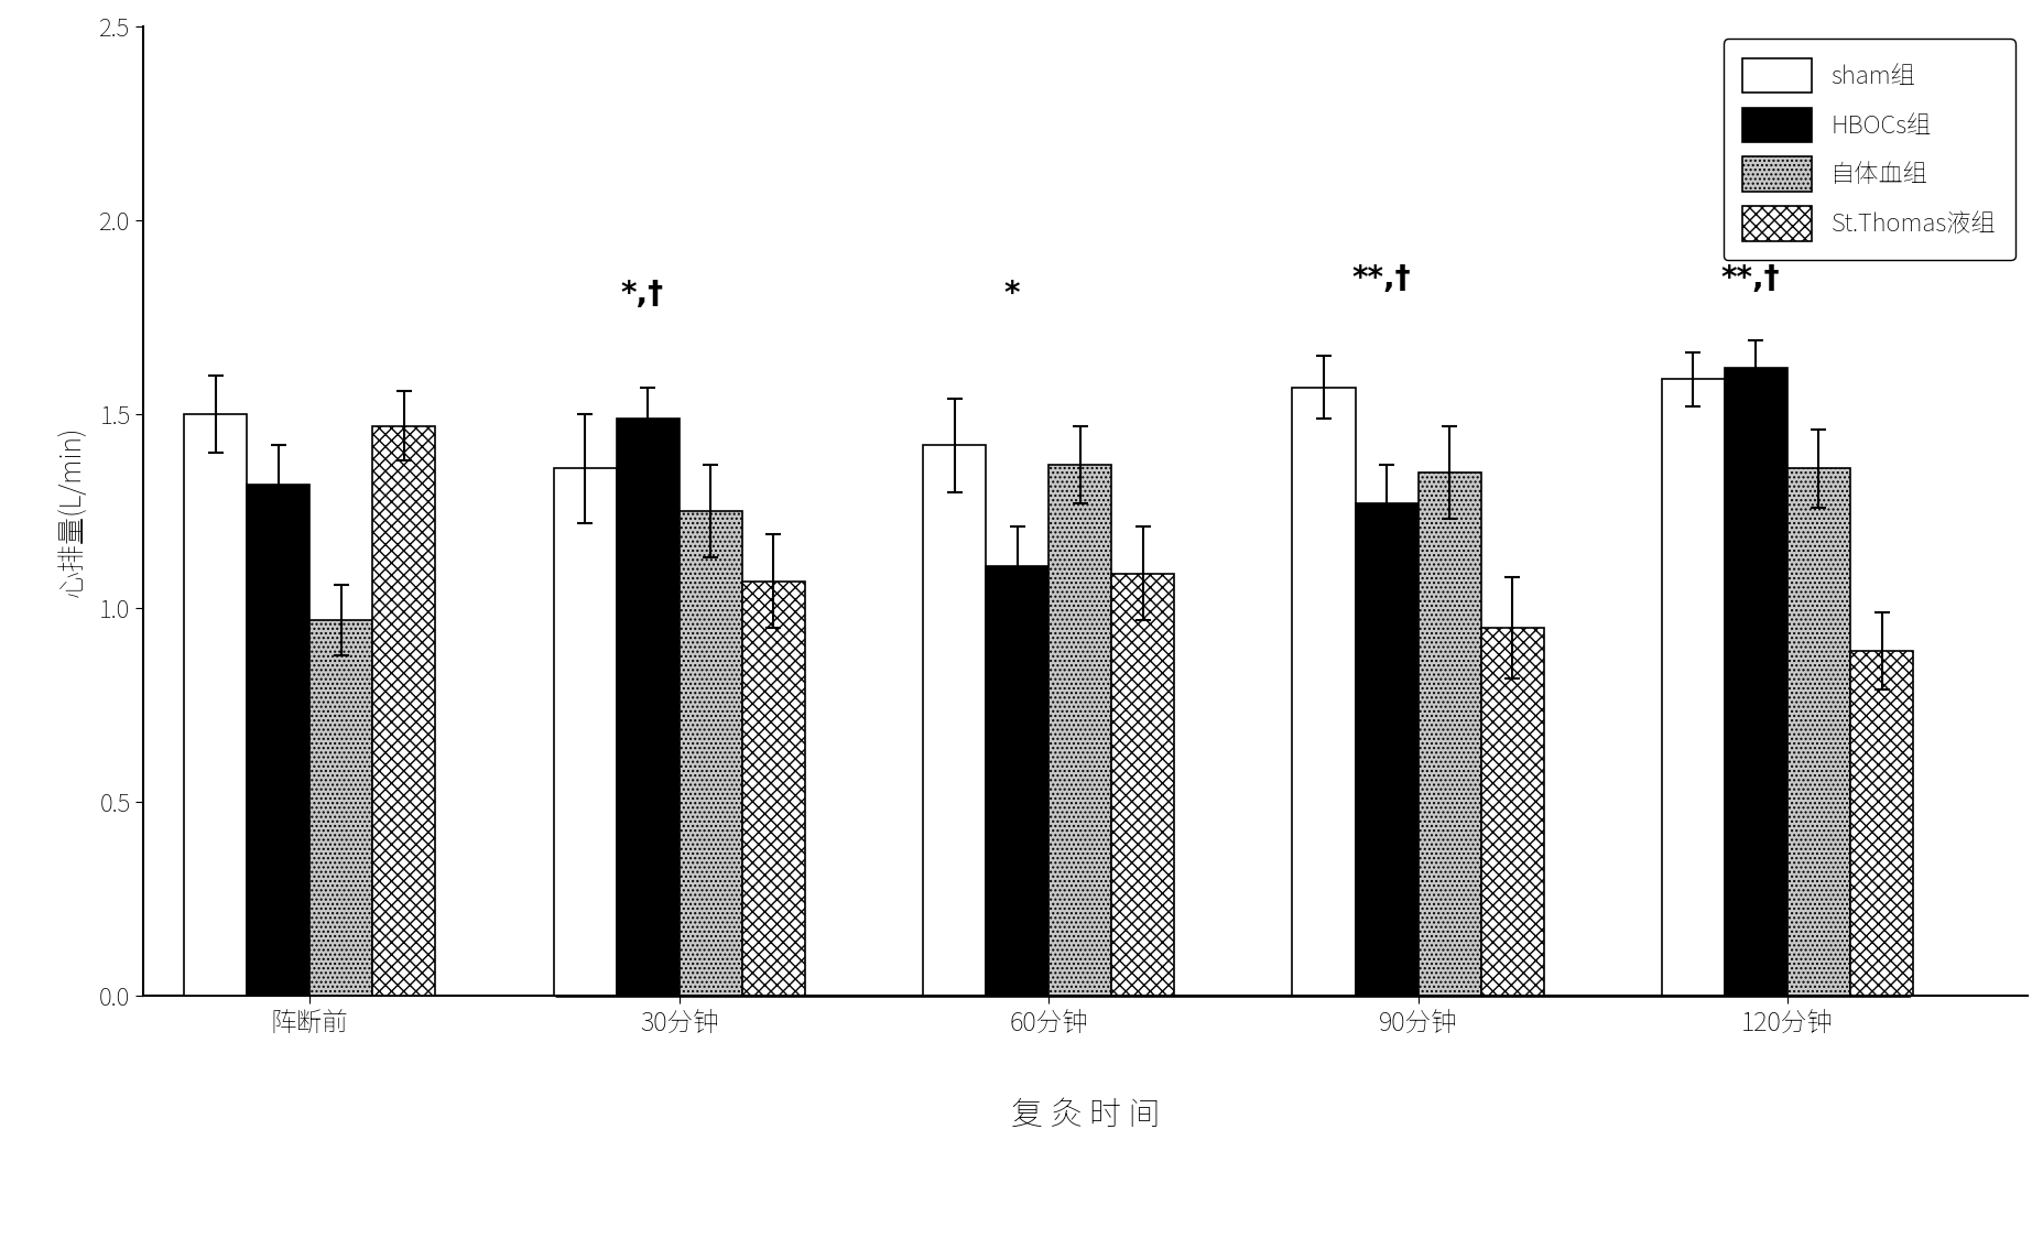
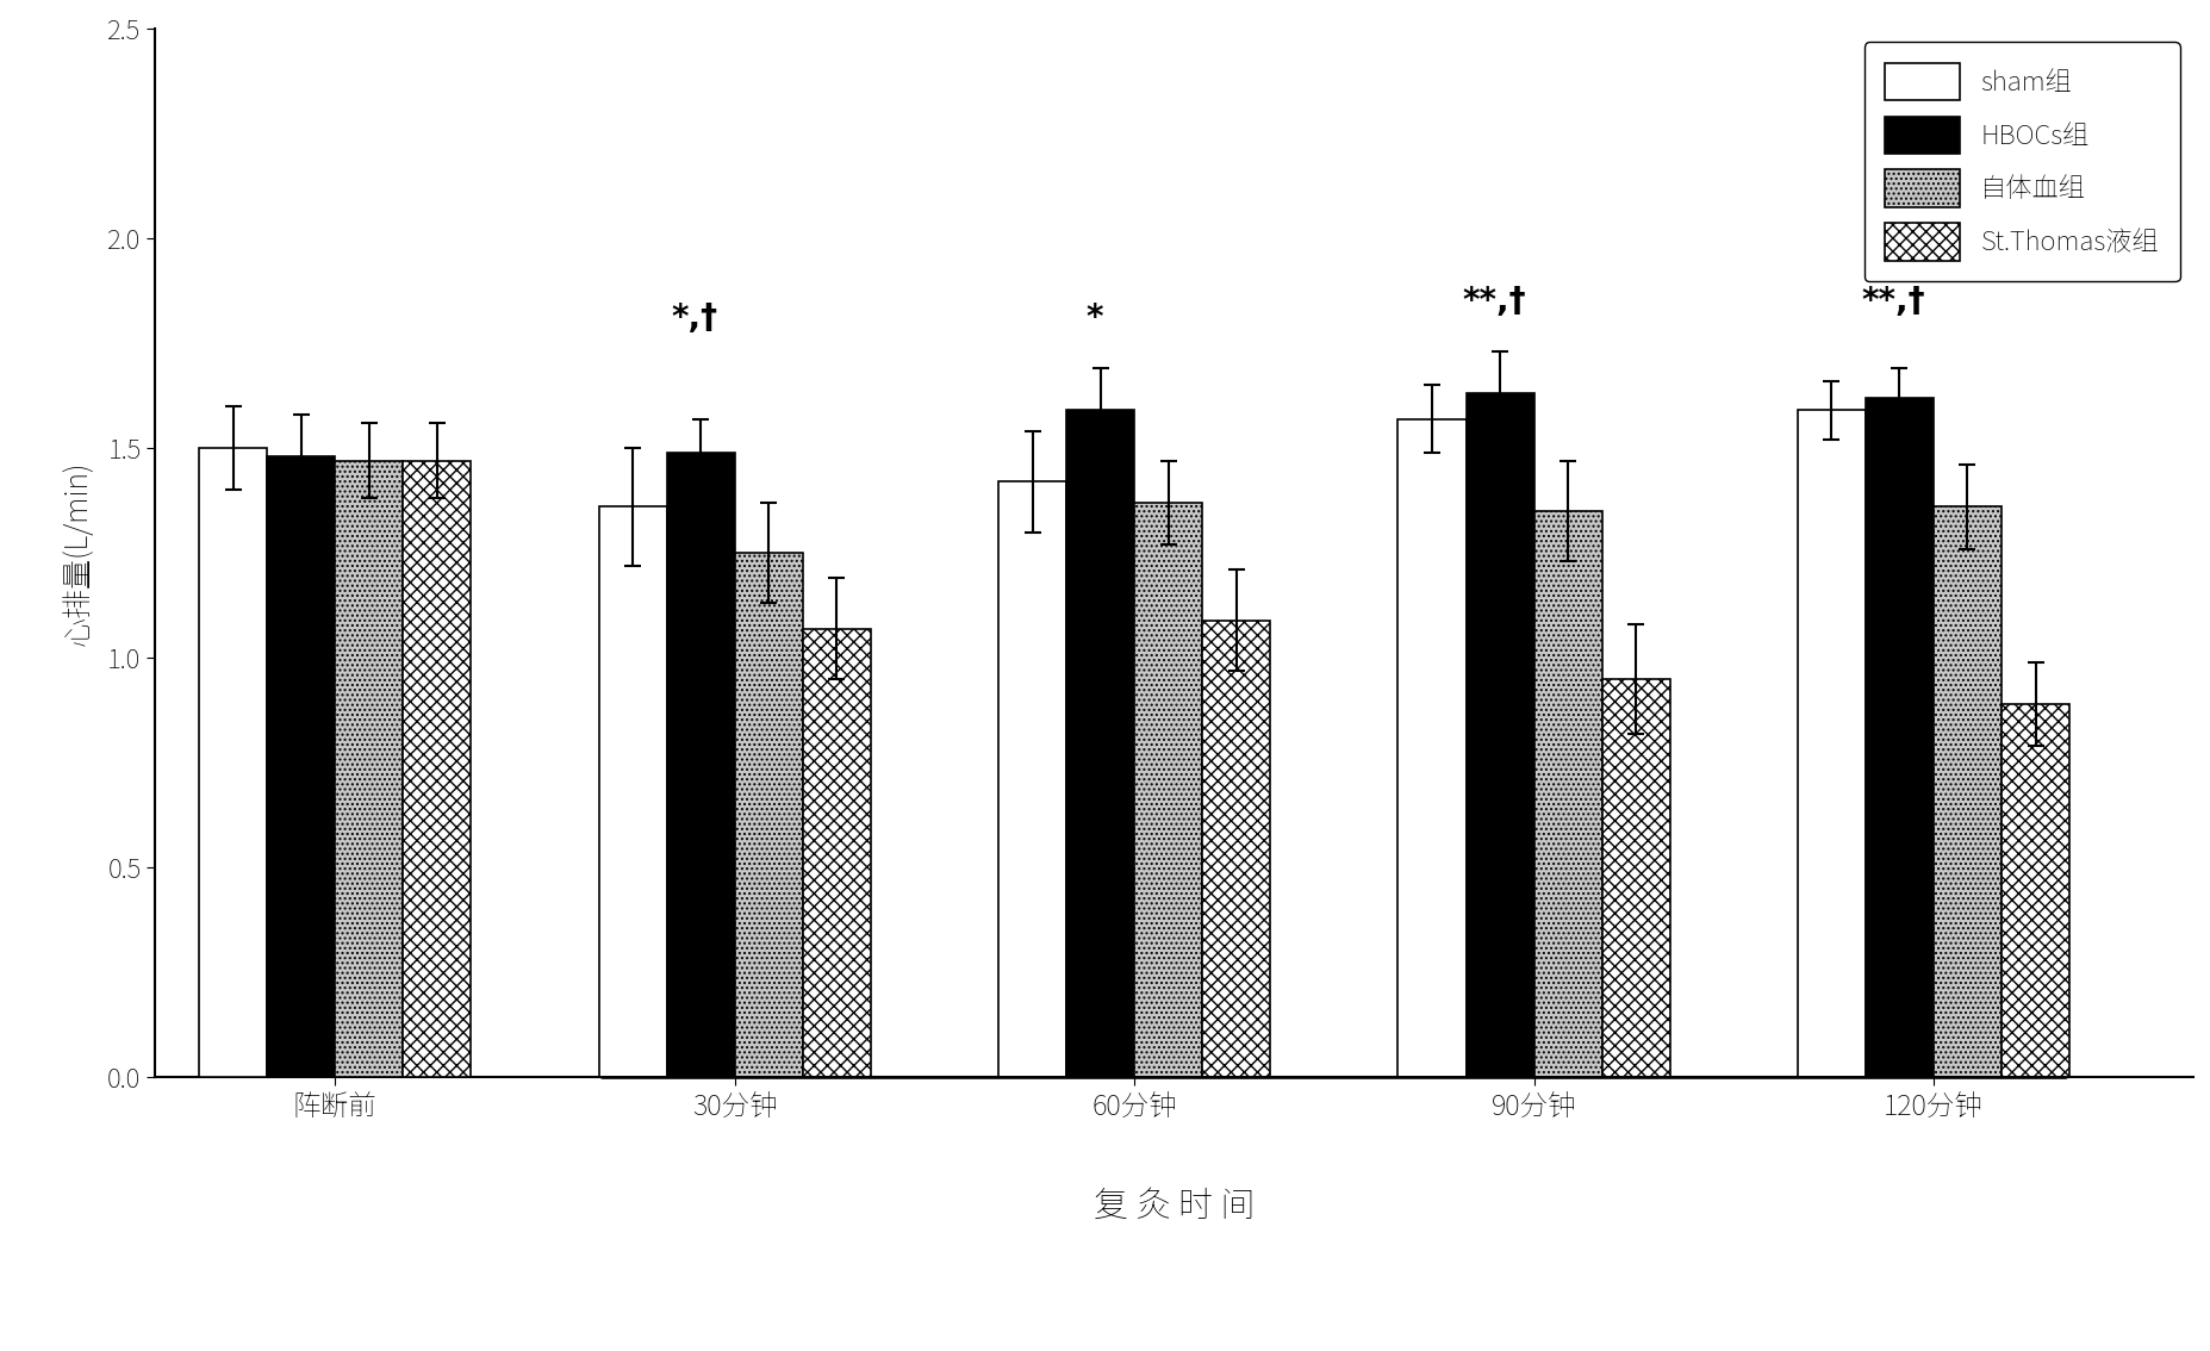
HBOCs组/阵断前: 1.32 -> 1.48
自体血组/阵断前: 0.97 -> 1.47
HBOCs组/60分钟: 1.11 -> 1.59
HBOCs组/90分钟: 1.27 -> 1.63
